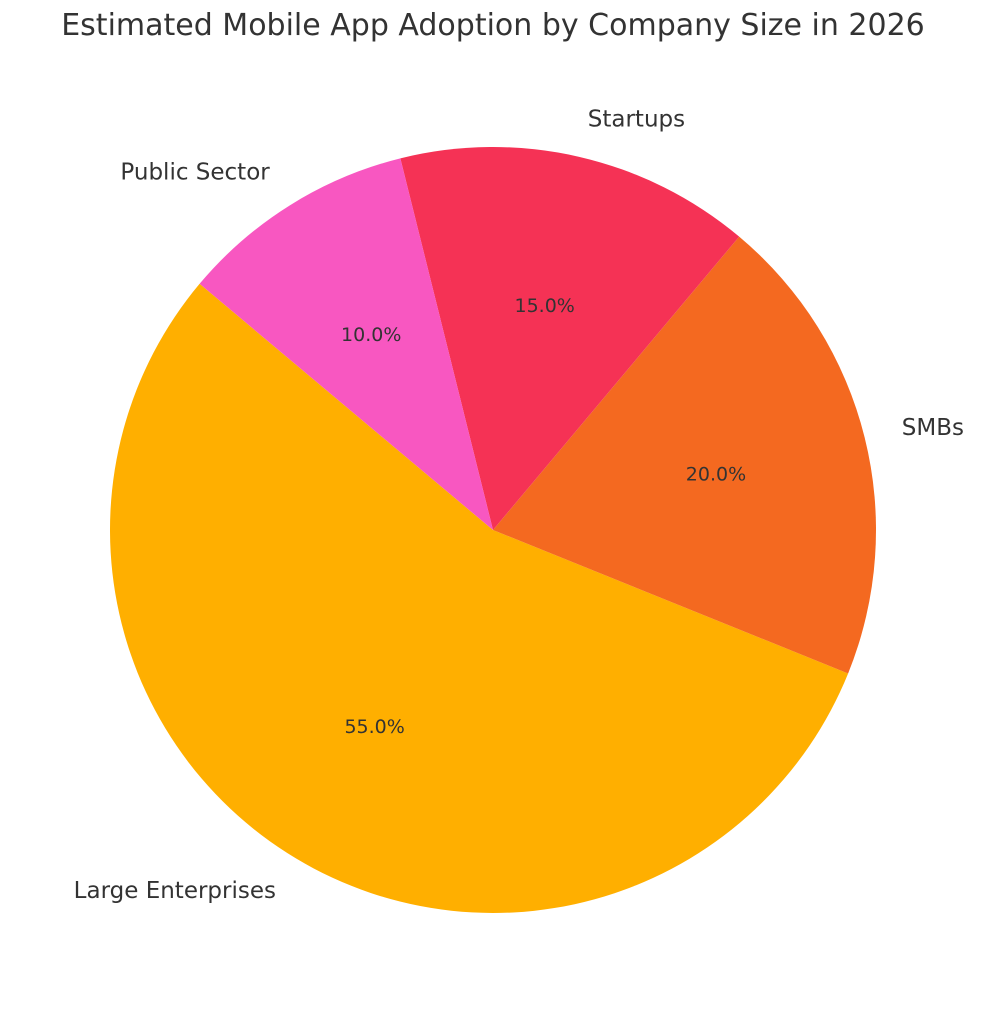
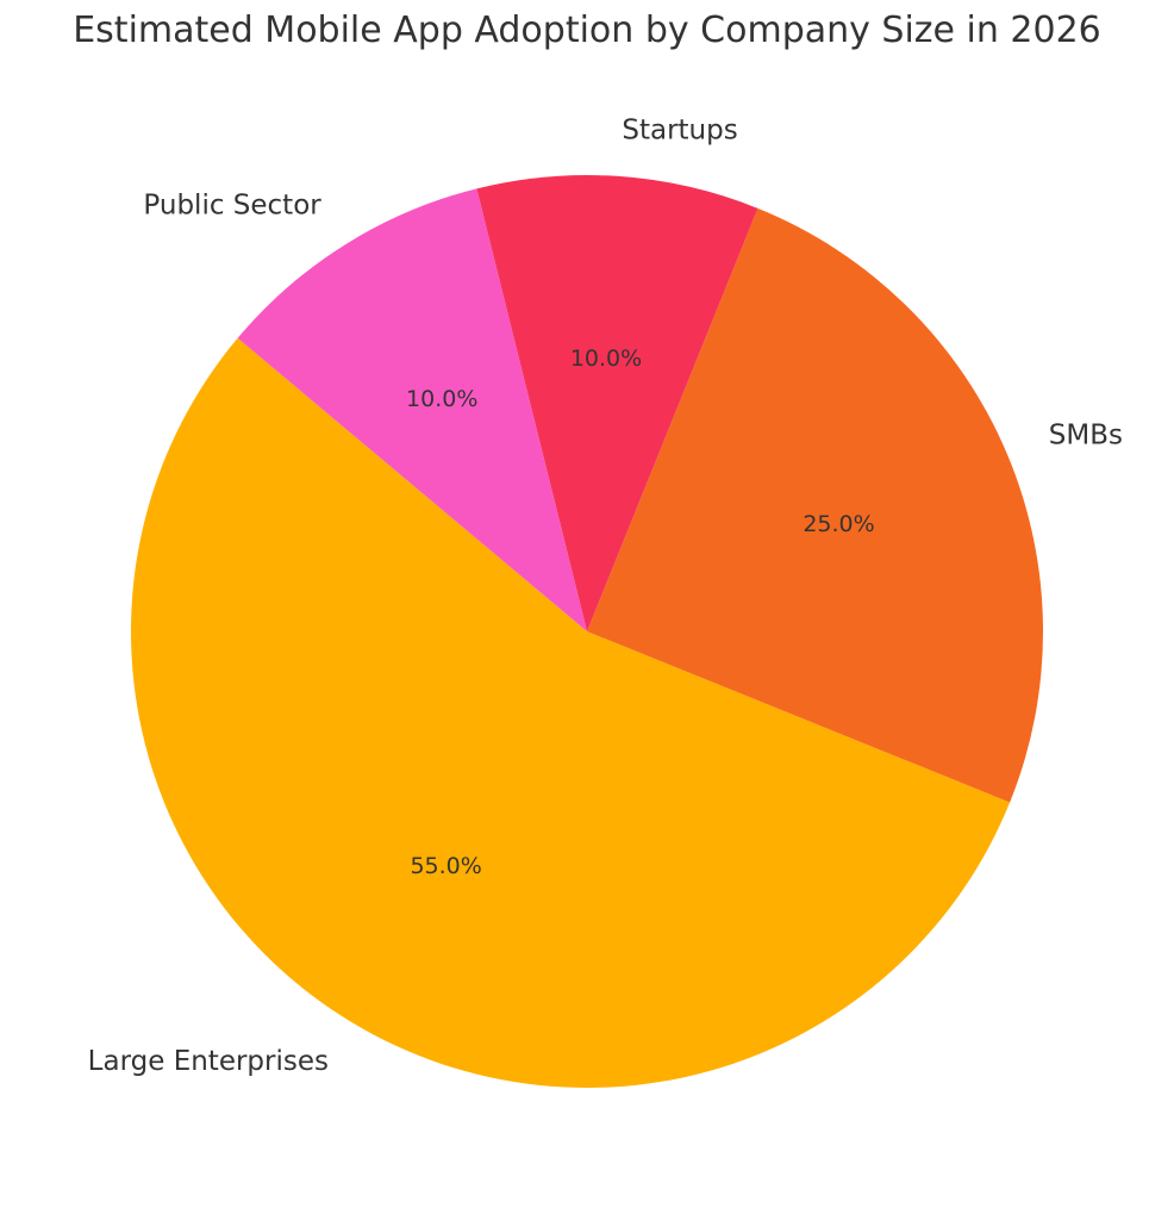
SMBs: 20.0% -> 25.0%
Startups: 15.0% -> 10.0%
